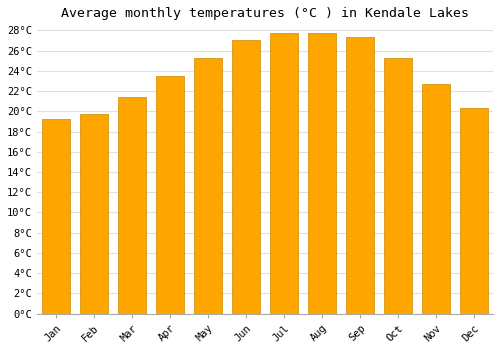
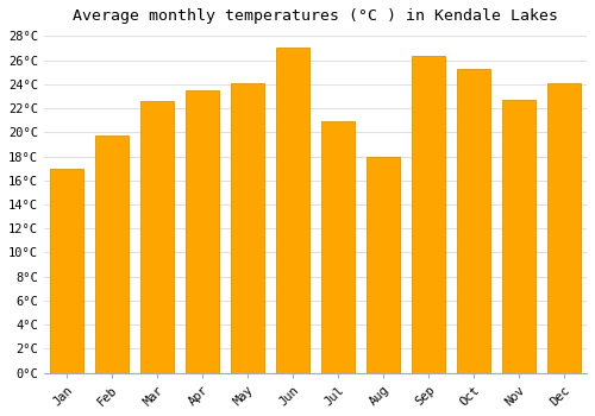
Jan: 19.2°C -> 17.0°C
Mar: 21.4°C -> 22.6°C
May: 25.3°C -> 24.1°C
Jul: 27.7°C -> 20.9°C
Aug: 27.7°C -> 18.0°C
Sep: 27.3°C -> 26.4°C
Dec: 20.3°C -> 24.1°C
